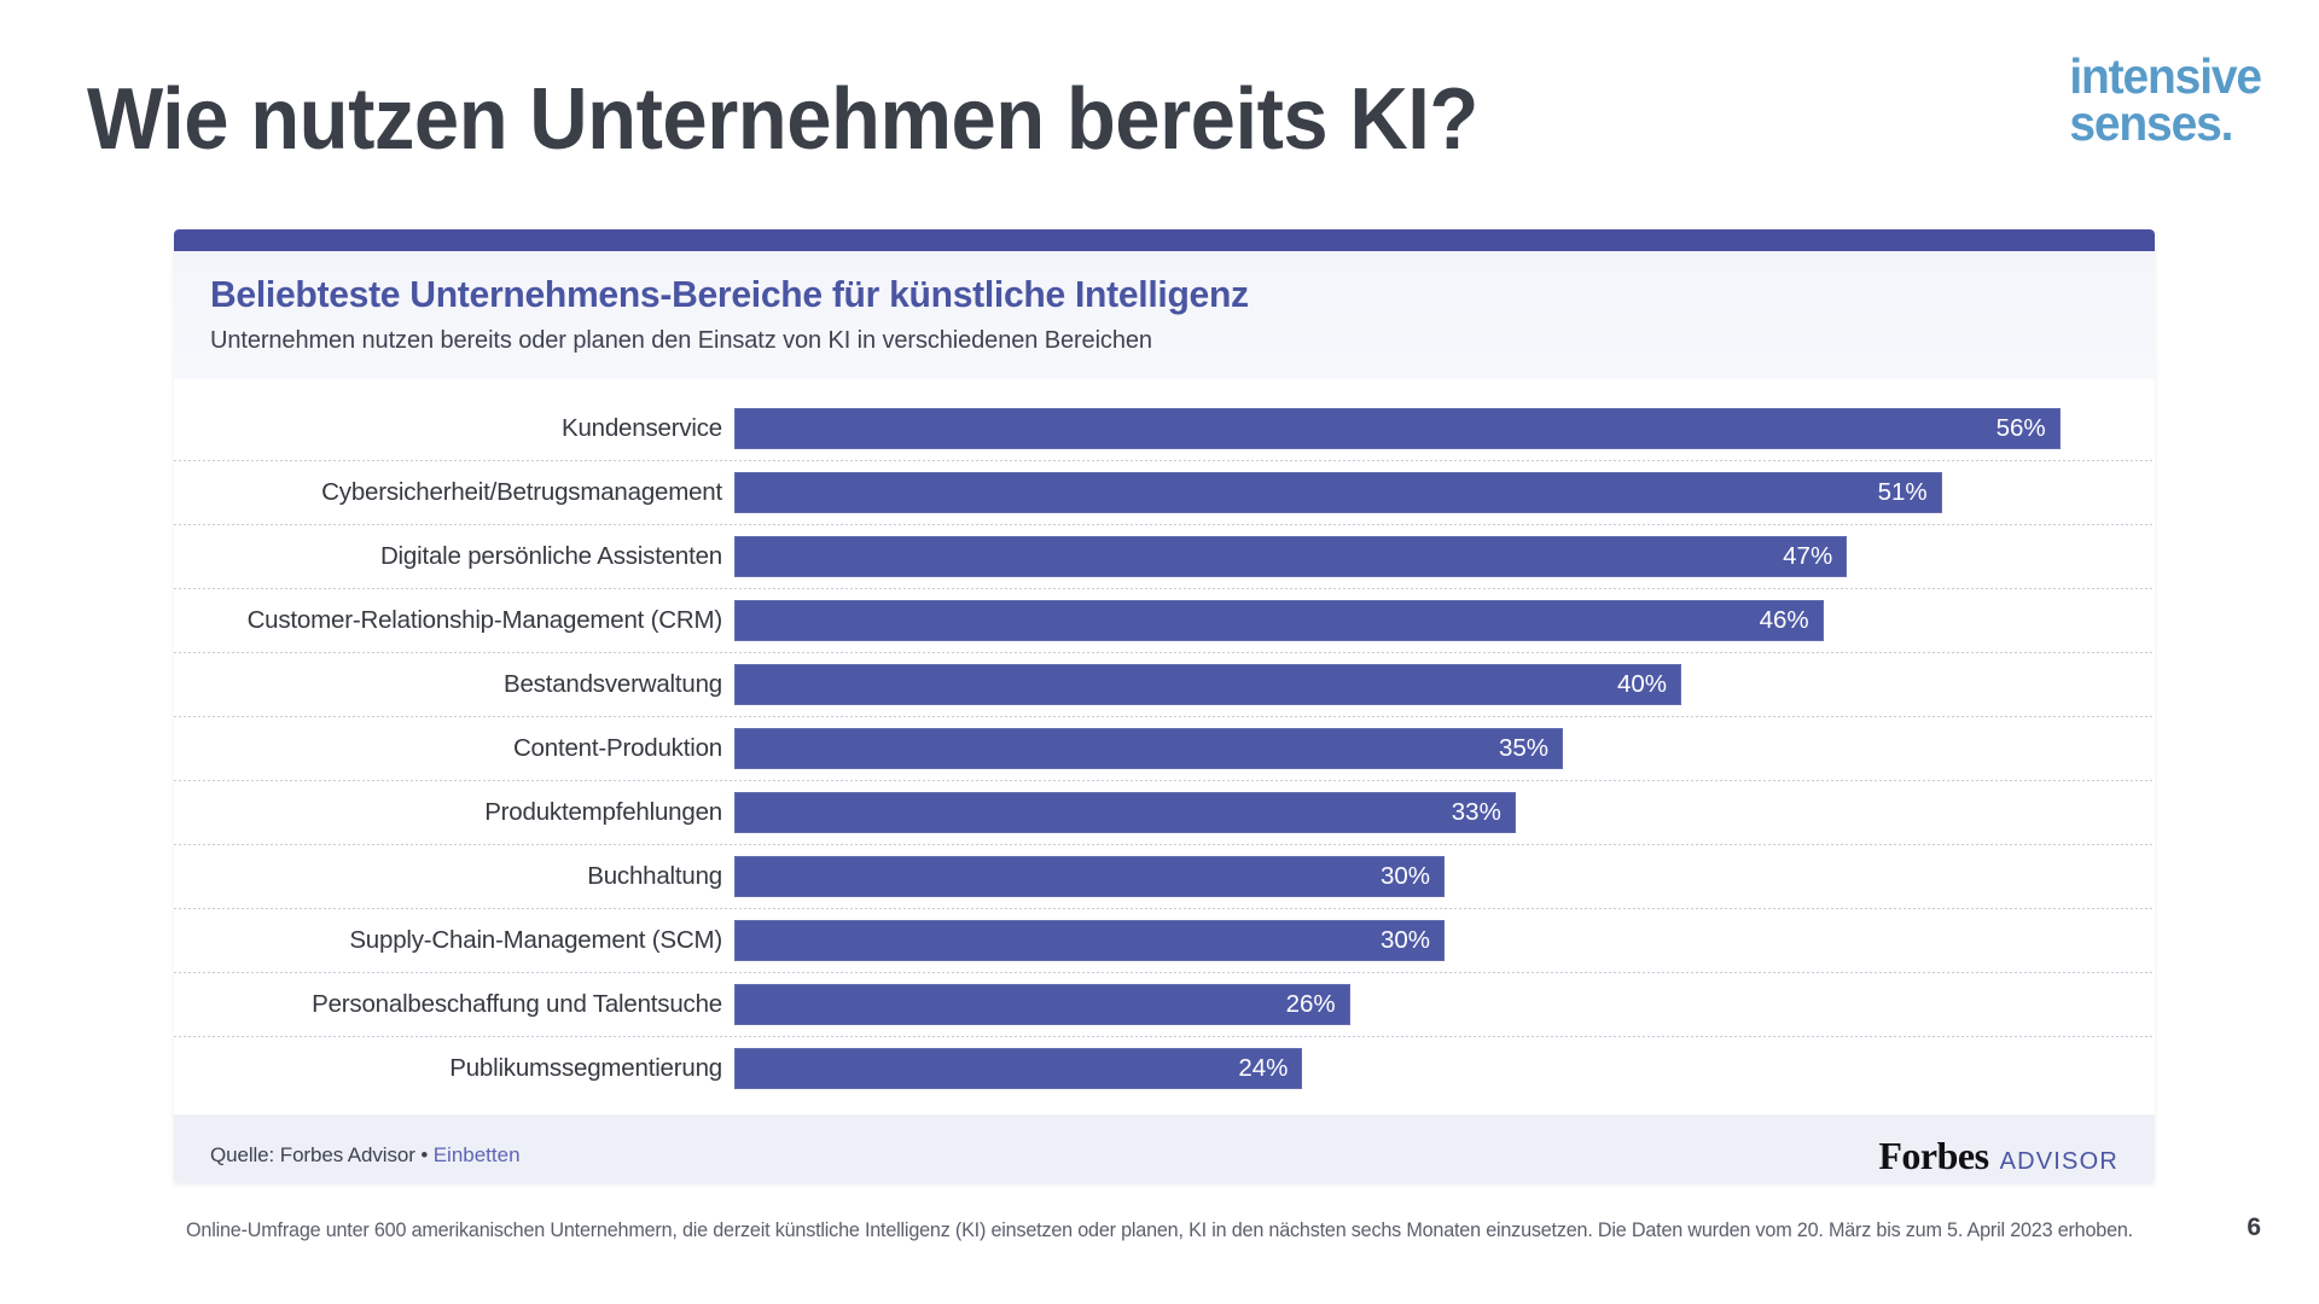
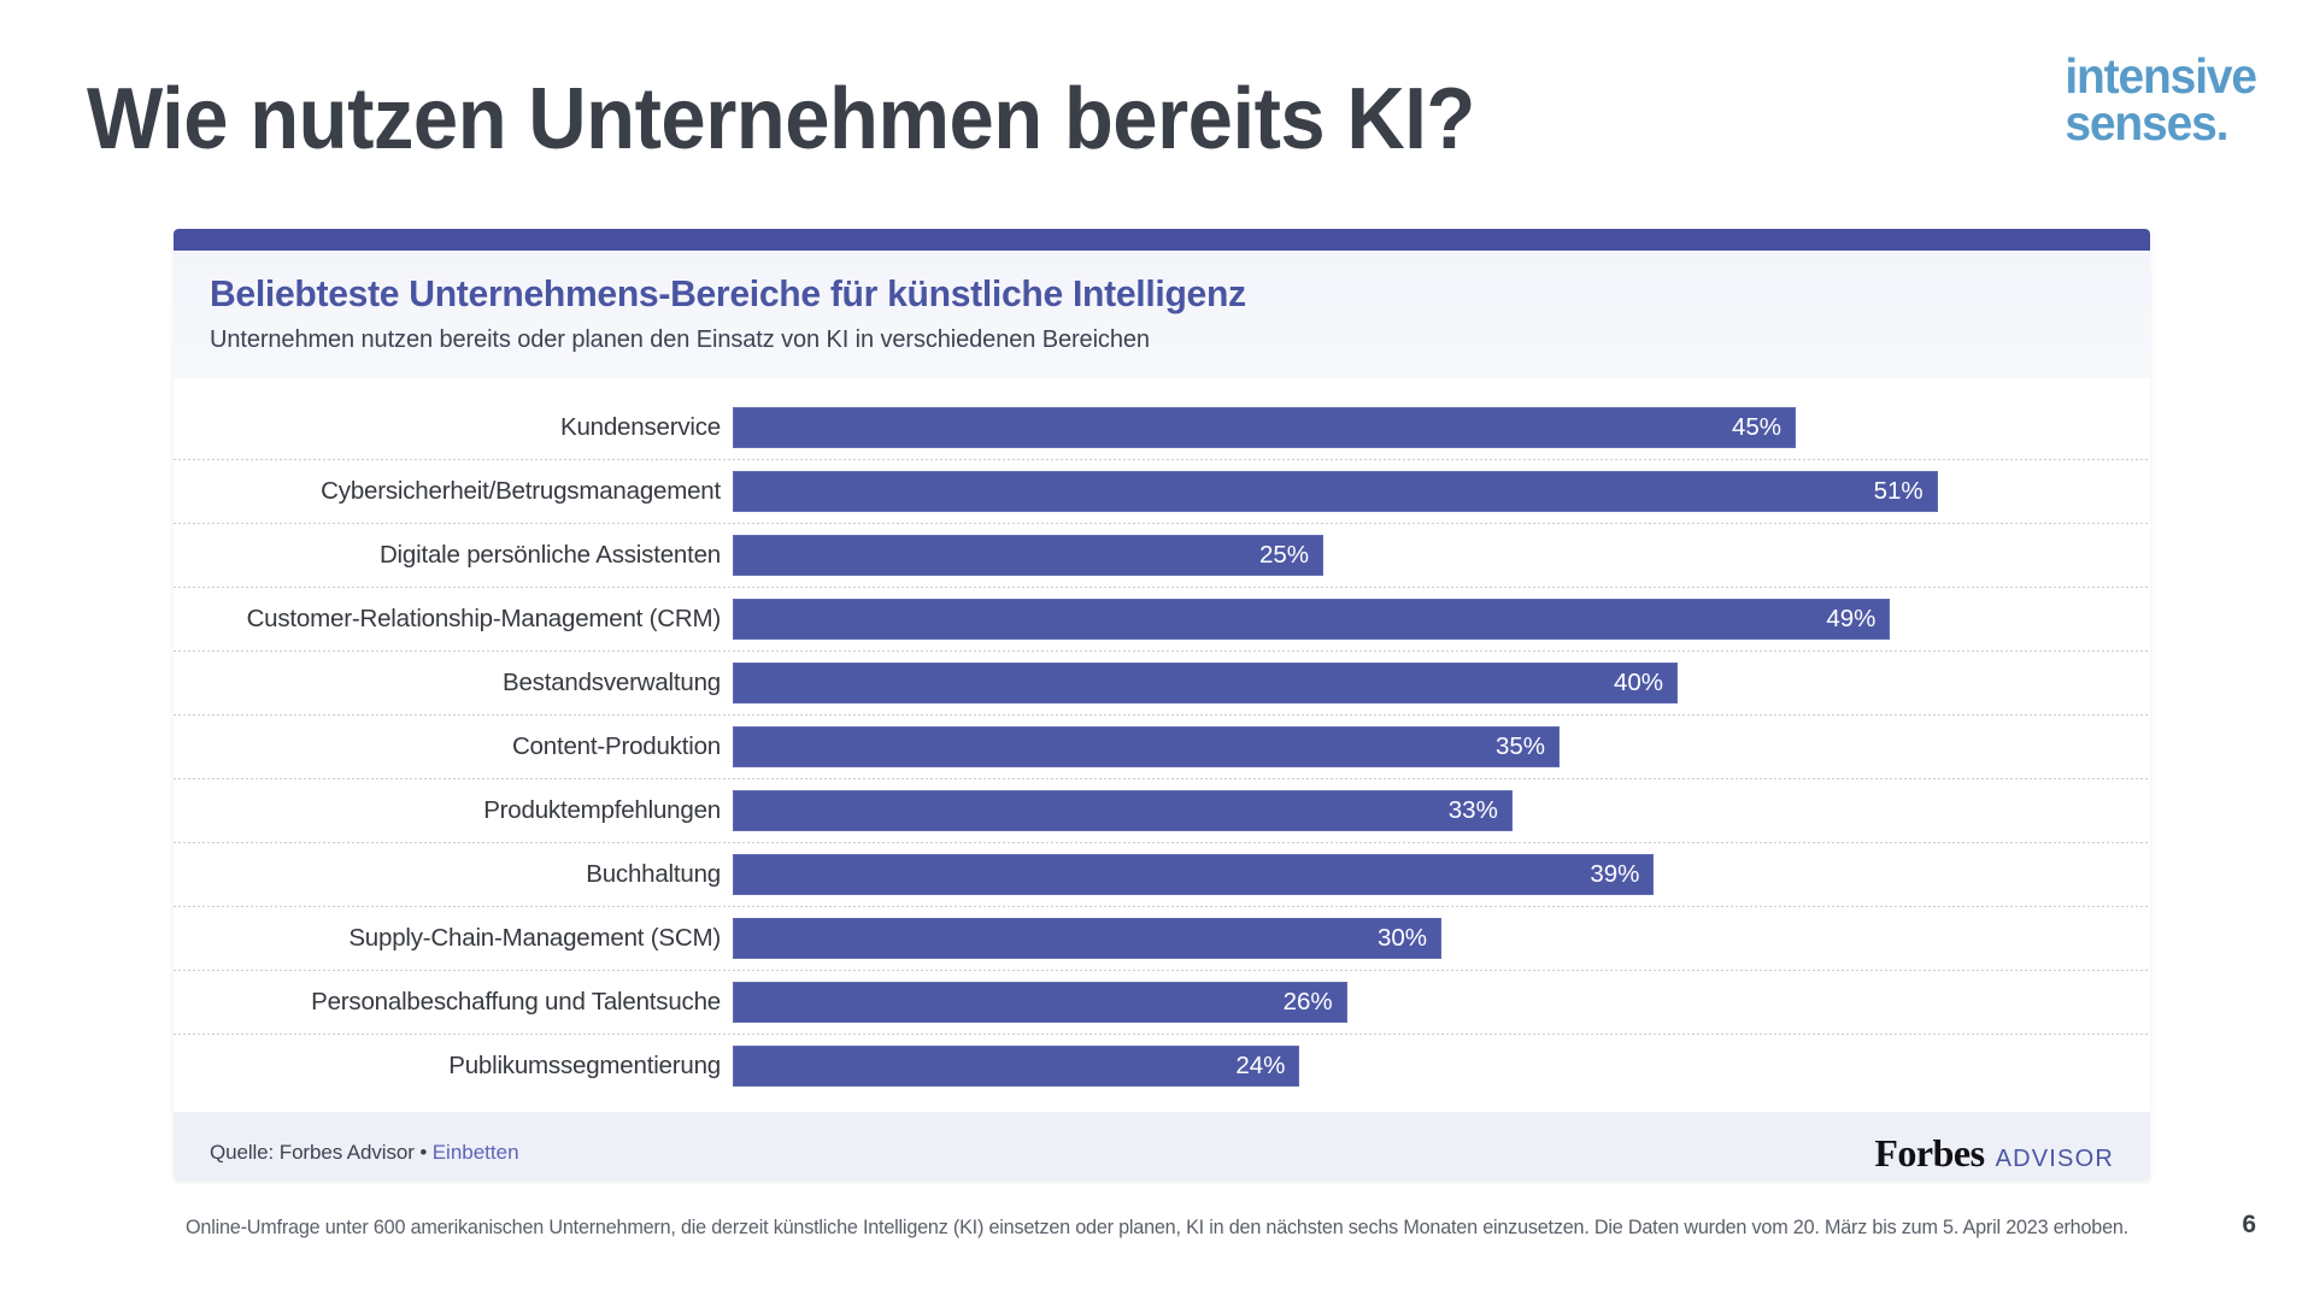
Kundenservice: 56% -> 45%
Digitale persönliche Assistenten: 47% -> 25%
Customer-Relationship-Management (CRM): 46% -> 49%
Buchhaltung: 30% -> 39%
